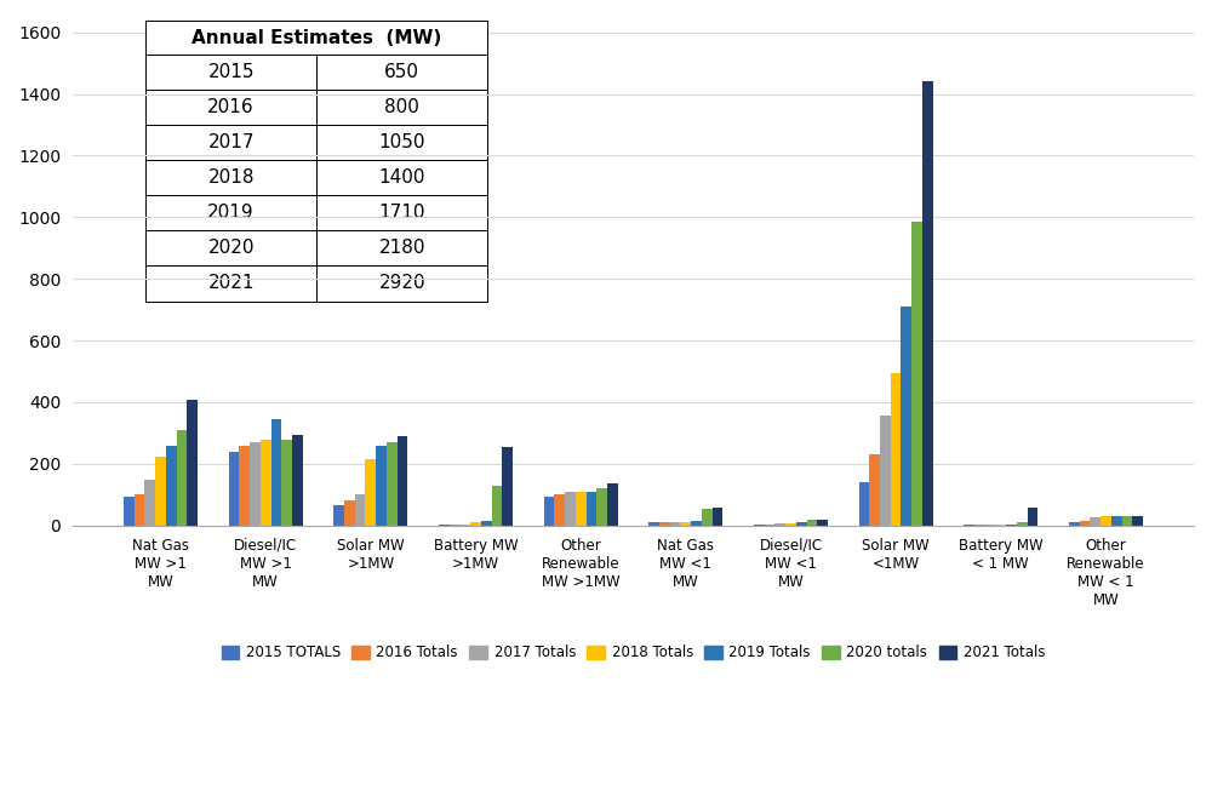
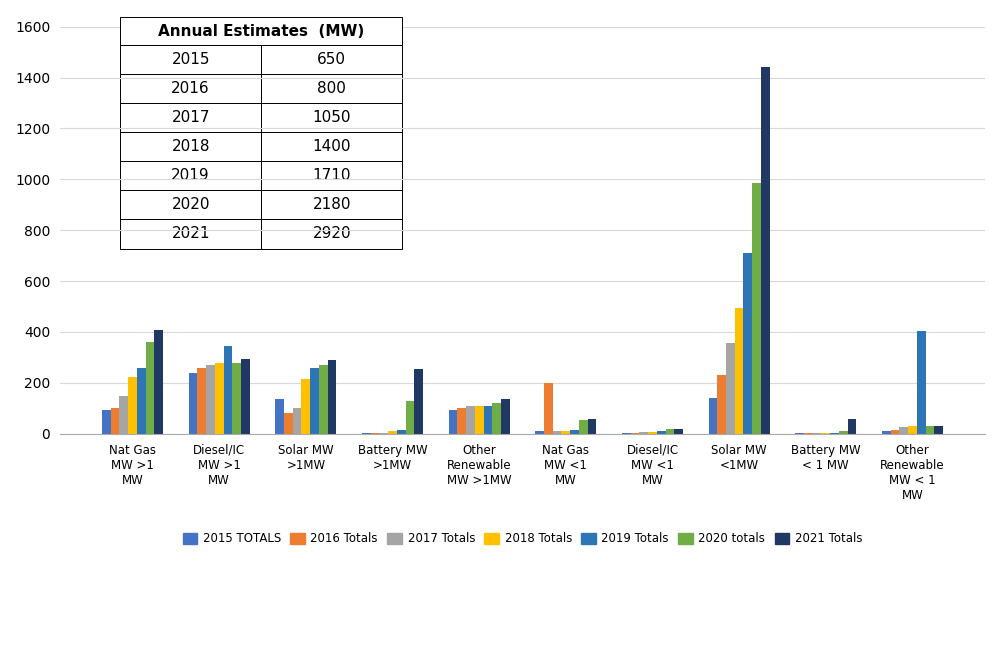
2020 totals/Nat Gas MW >1 MW: 308 -> 360
2015 TOTALS/Solar MW >1MW: 65 -> 135
2016 Totals/Nat Gas MW <1 MW: 10 -> 200
2019 Totals/Other Renewable MW < 1 MW: 30 -> 405
